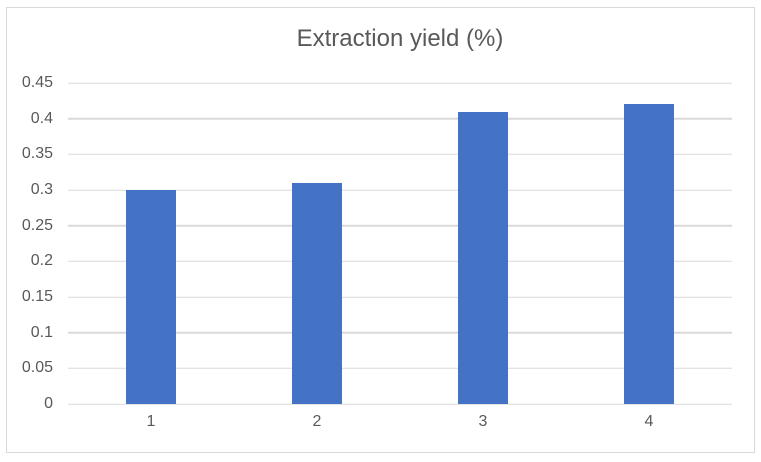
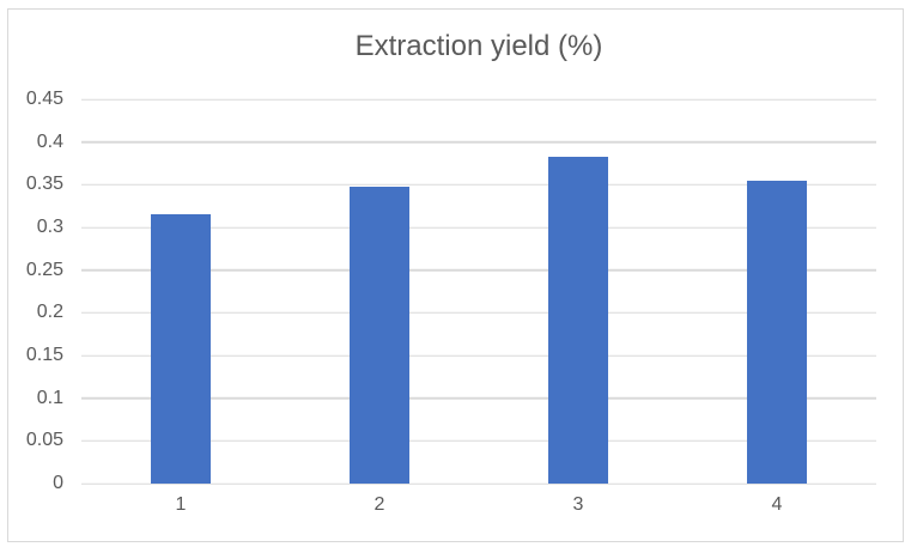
1: 0.30 -> 0.32
2: 0.31 -> 0.35
3: 0.41 -> 0.38
4: 0.42 -> 0.35
